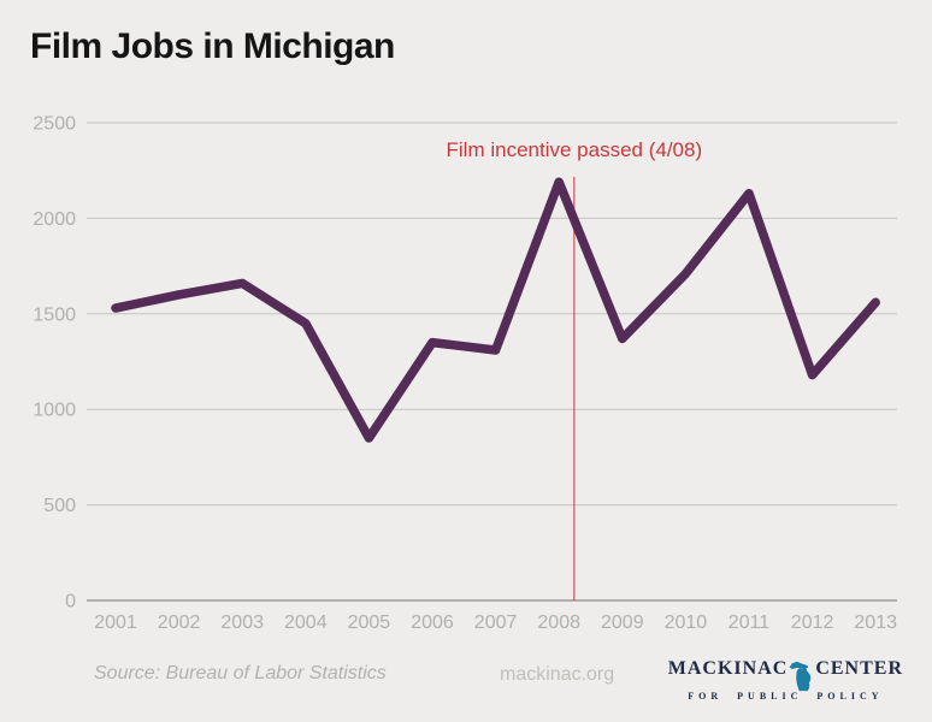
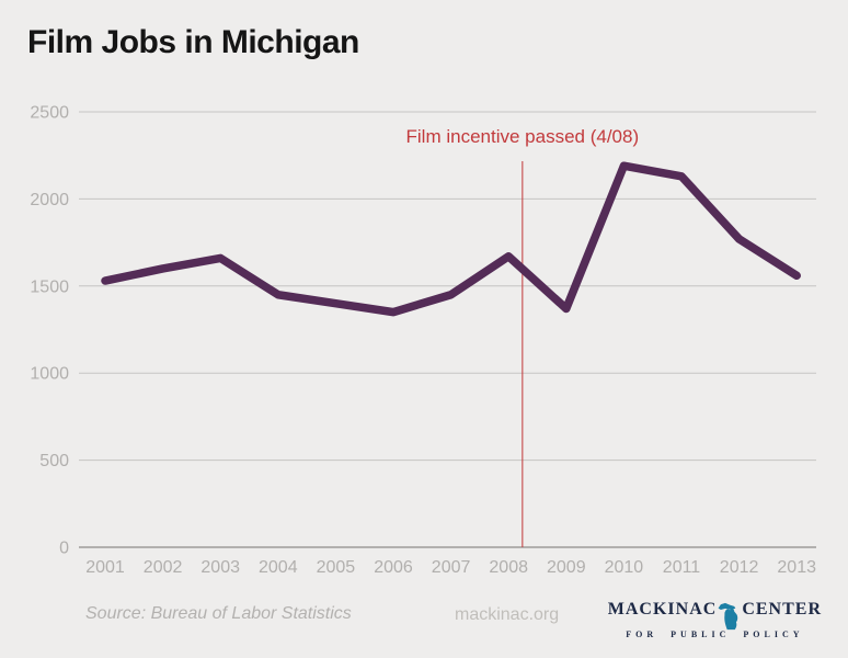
2005: 850 -> 1400
2007: 1310 -> 1450
2008: 2190 -> 1670
2010: 1710 -> 2190
2012: 1180 -> 1770
